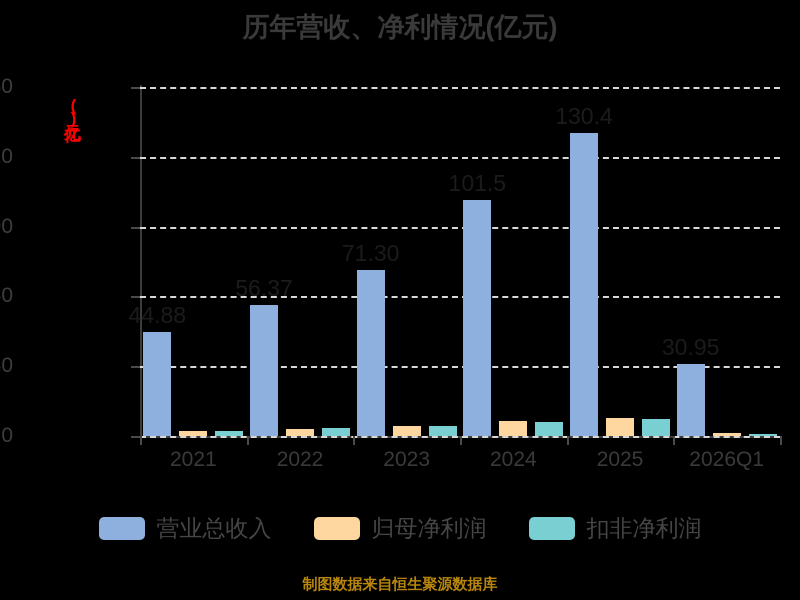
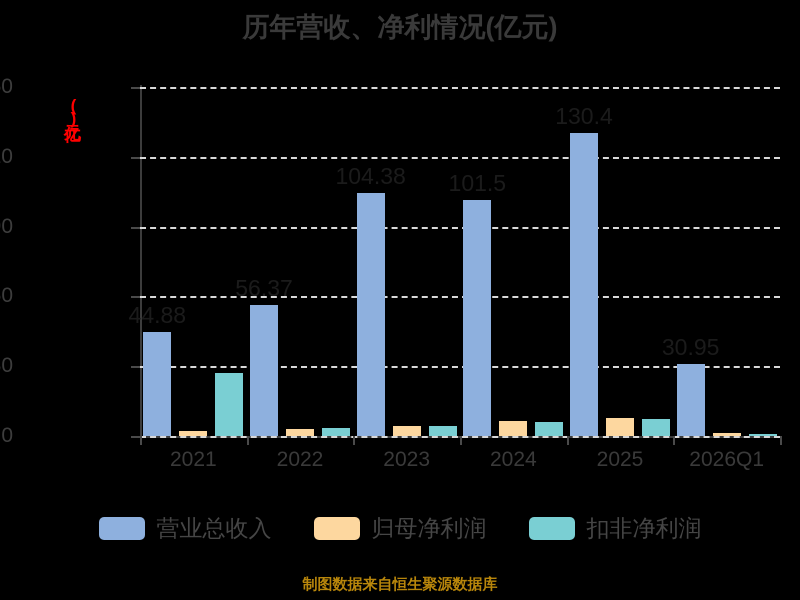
扣非净利润/2021: 2 -> 27
营业总收入/2023: 71.30 -> 104.38
